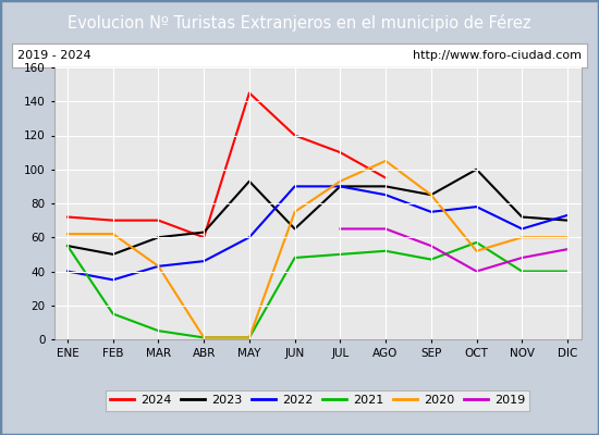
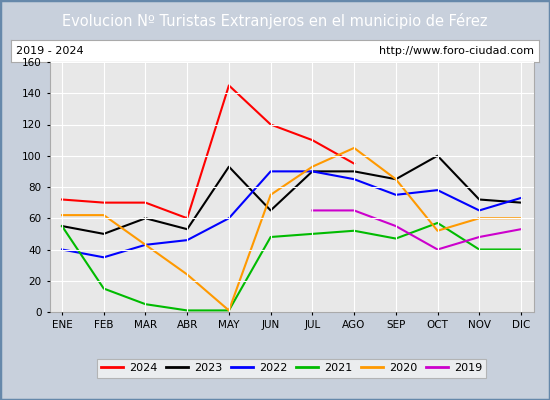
2023/ABR: 63 -> 53
2020/ABR: 1 -> 24
